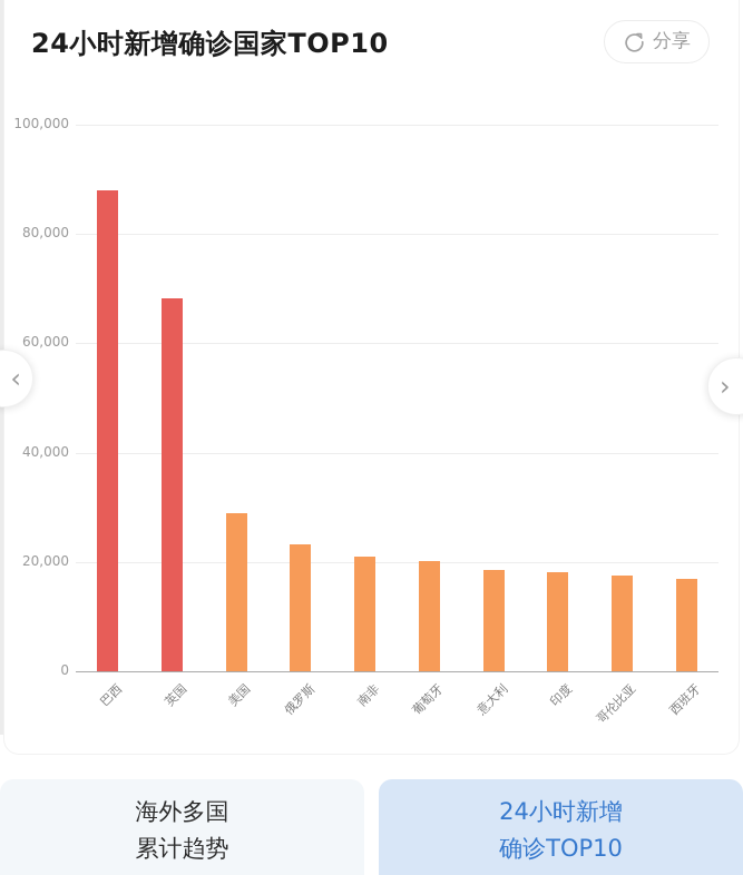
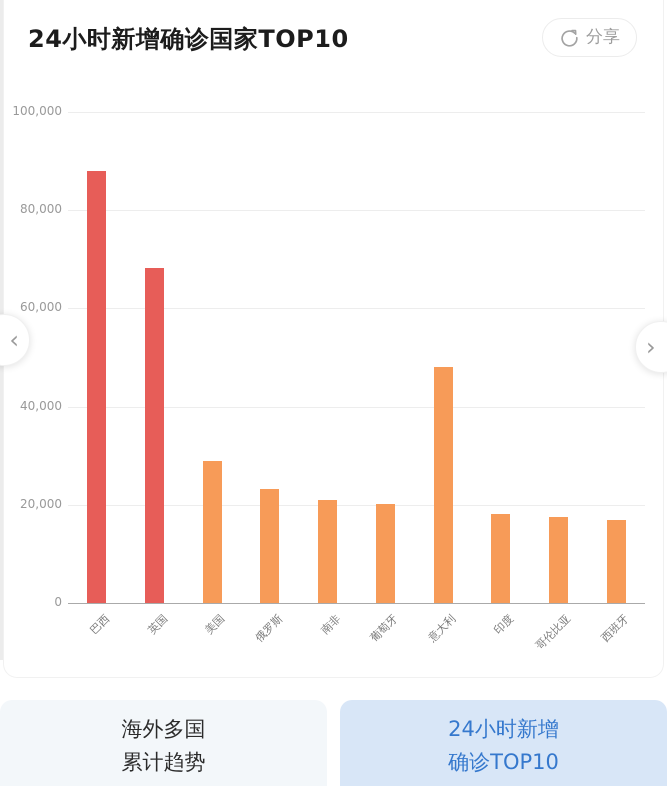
意大利: 19000 -> 48000
